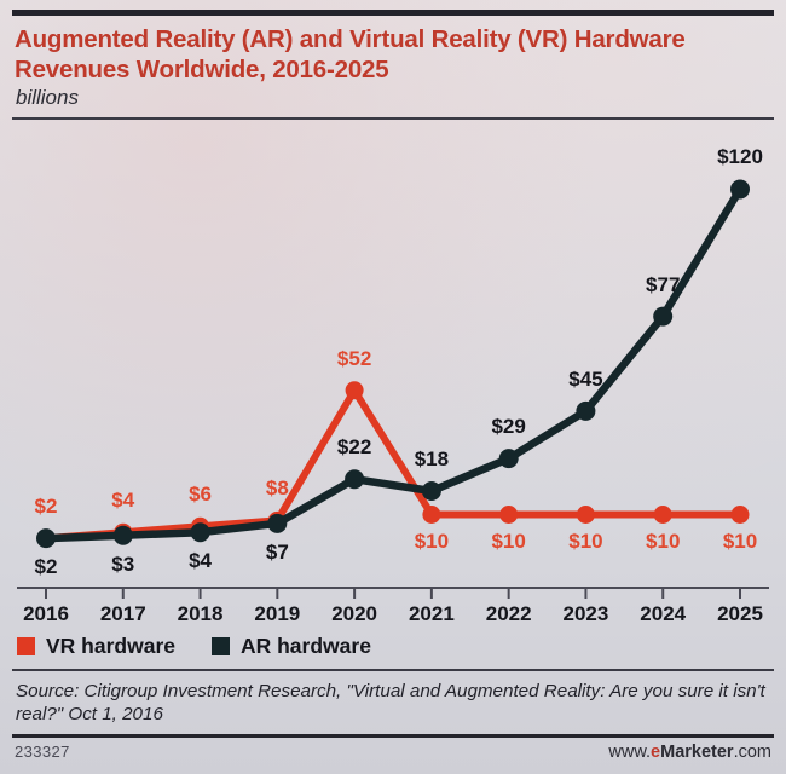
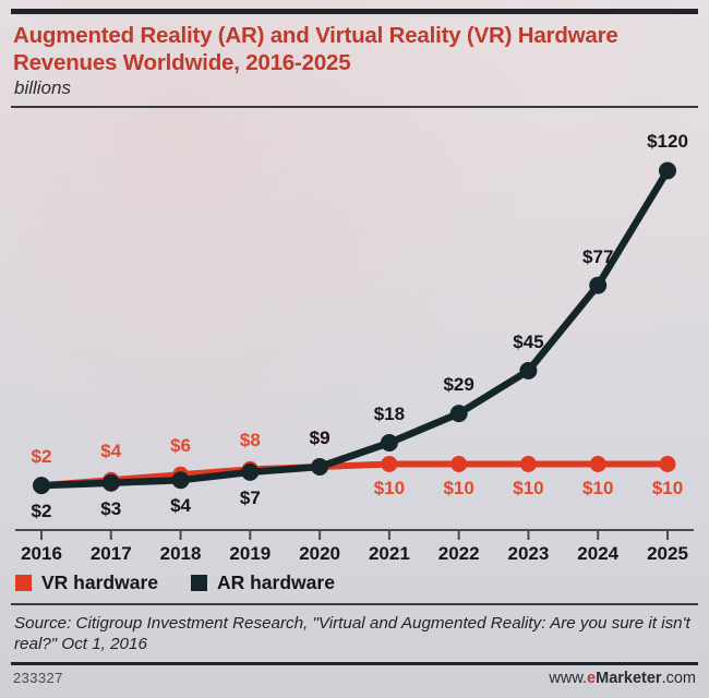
VR hardware/2020: $52 -> $9
AR hardware/2020: $22 -> $9
